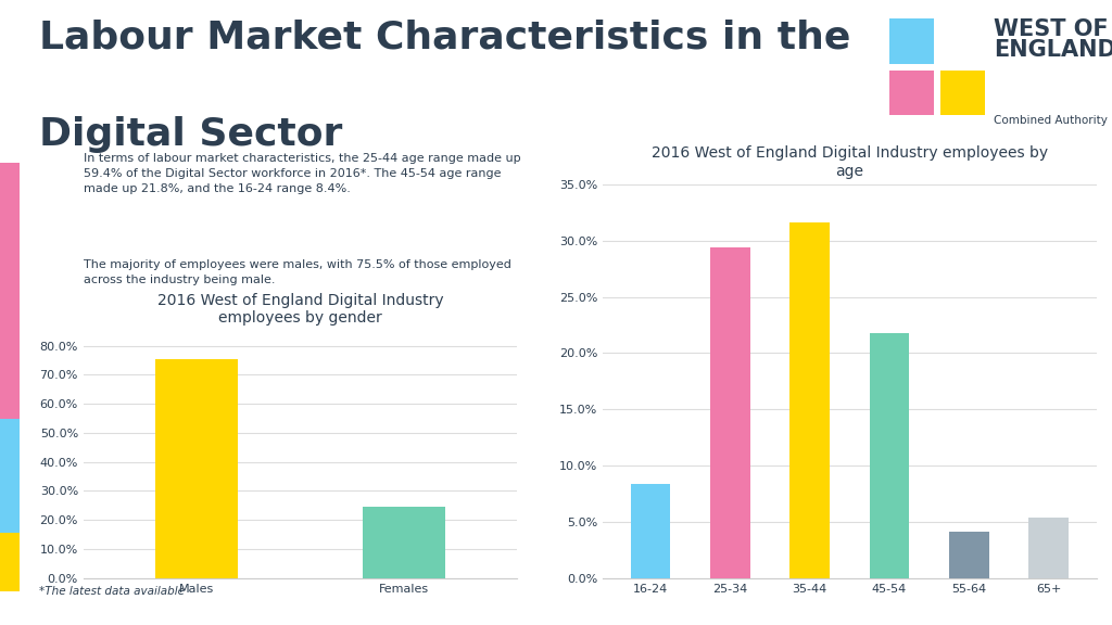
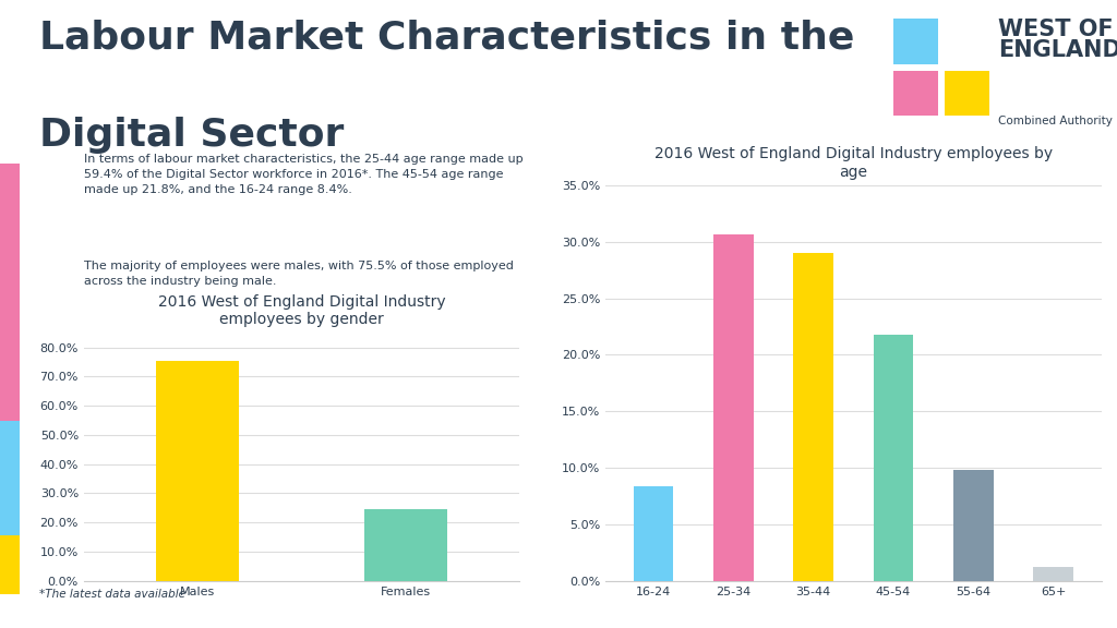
2016 West of England Digital Industry employees by age/25-34: 29.4% -> 30.7%
2016 West of England Digital Industry employees by age/35-44: 31.6% -> 29.0%
2016 West of England Digital Industry employees by age/55-64: 4.1% -> 9.8%
2016 West of England Digital Industry employees by age/65+: 5.4% -> 1.2%
